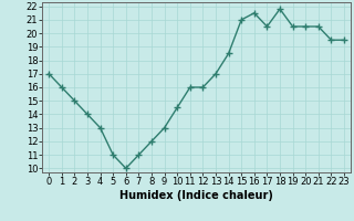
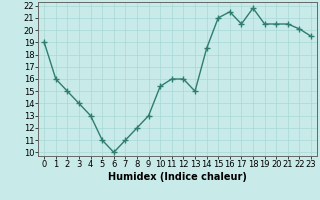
0: 17.0 -> 19.0
10: 14.5 -> 15.4
13: 17.0 -> 15.0
22: 19.5 -> 20.1
